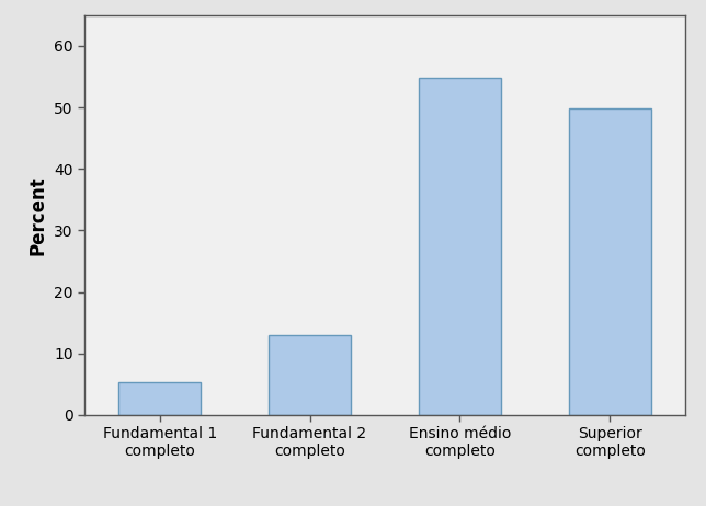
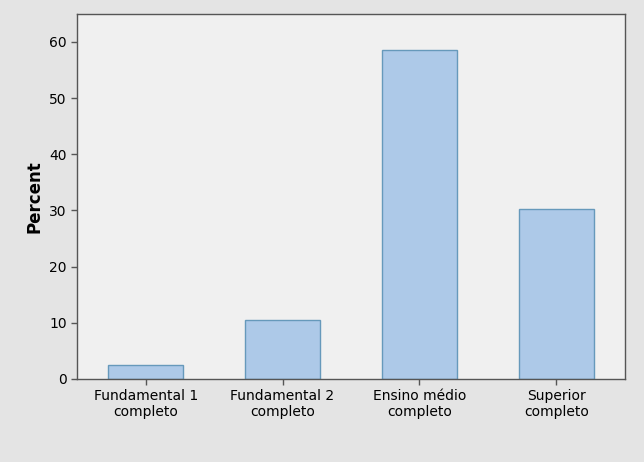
Fundamental 1 completo: 5.4 -> 2.5
Fundamental 2 completo: 13.0 -> 10.5
Ensino médio completo: 54.8 -> 58.5
Superior completo: 49.8 -> 30.3
